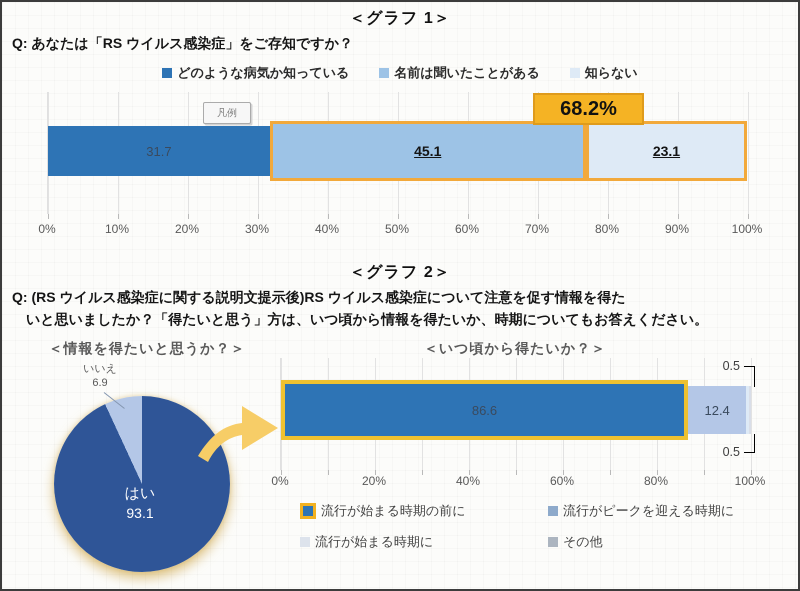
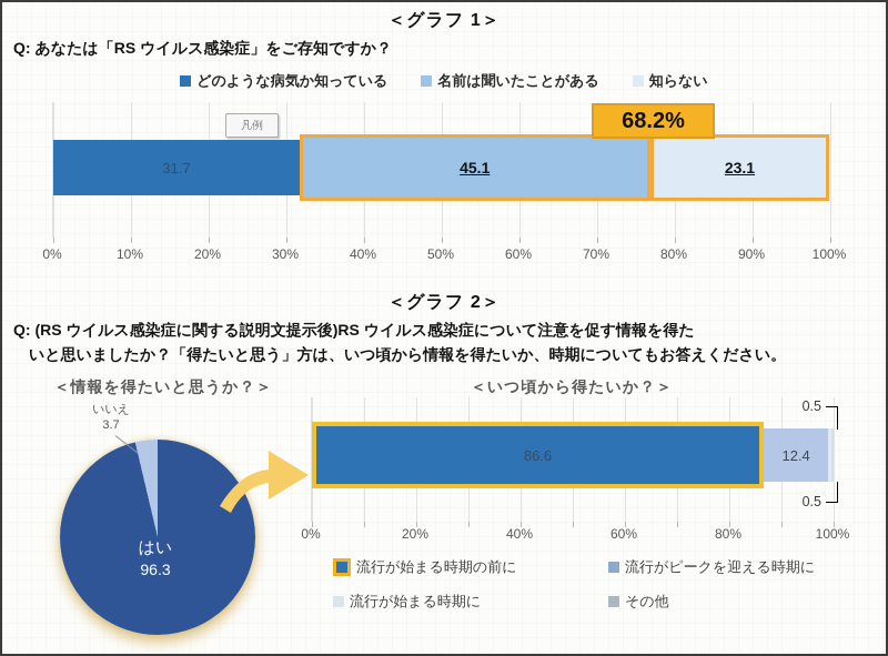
＜情報を得たいと思うか？＞/はい: 93.1 -> 96.3
＜情報を得たいと思うか？＞/いいえ: 6.9 -> 3.7
